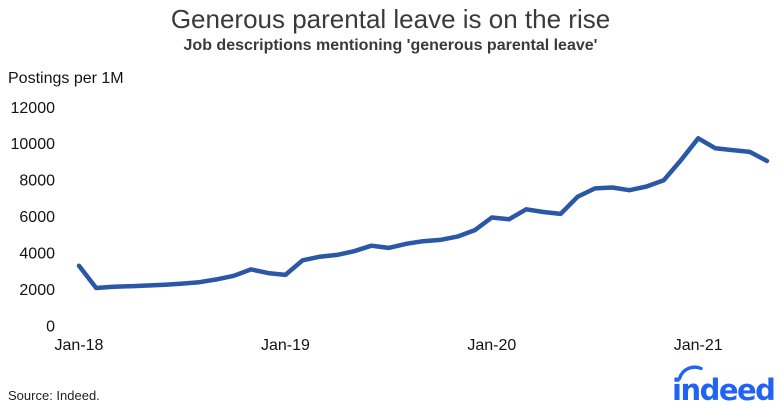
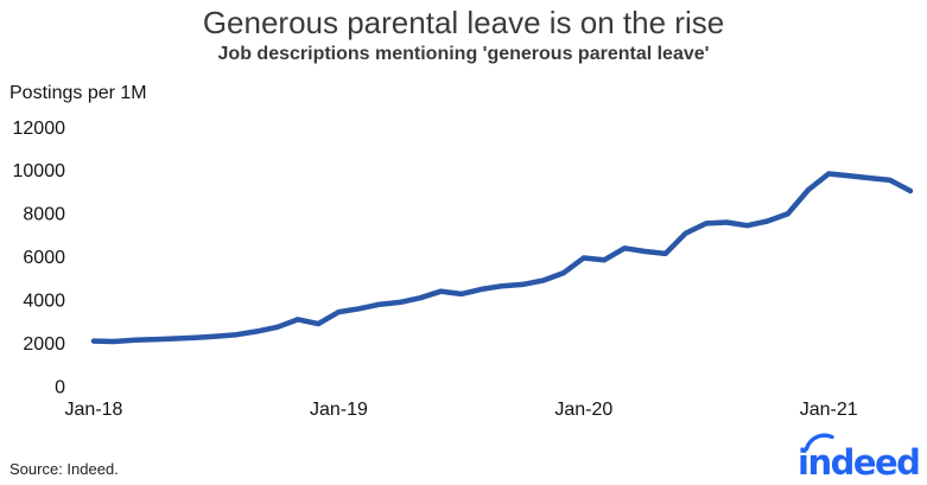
Jan-18: 3300 -> 2100
Jan-19: 2800 -> 3400
Jan-21: 10300 -> 9800
